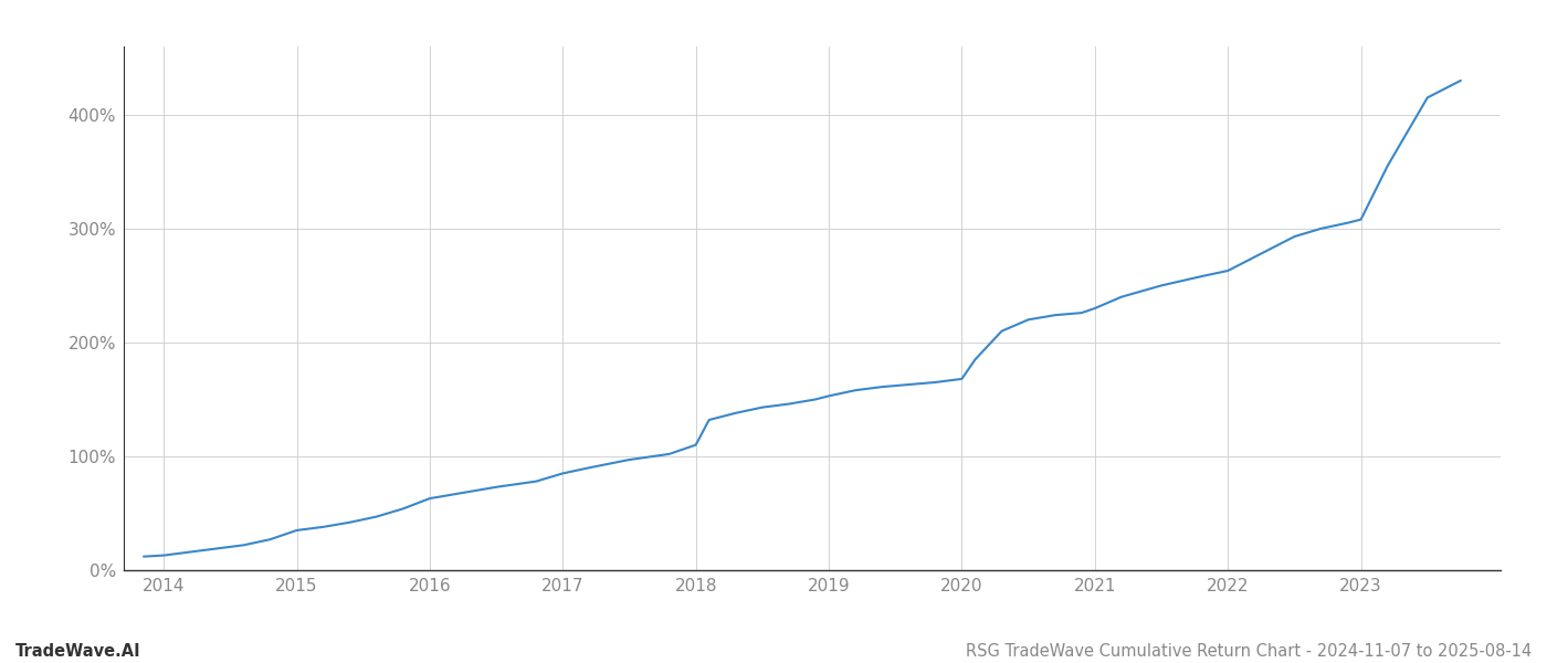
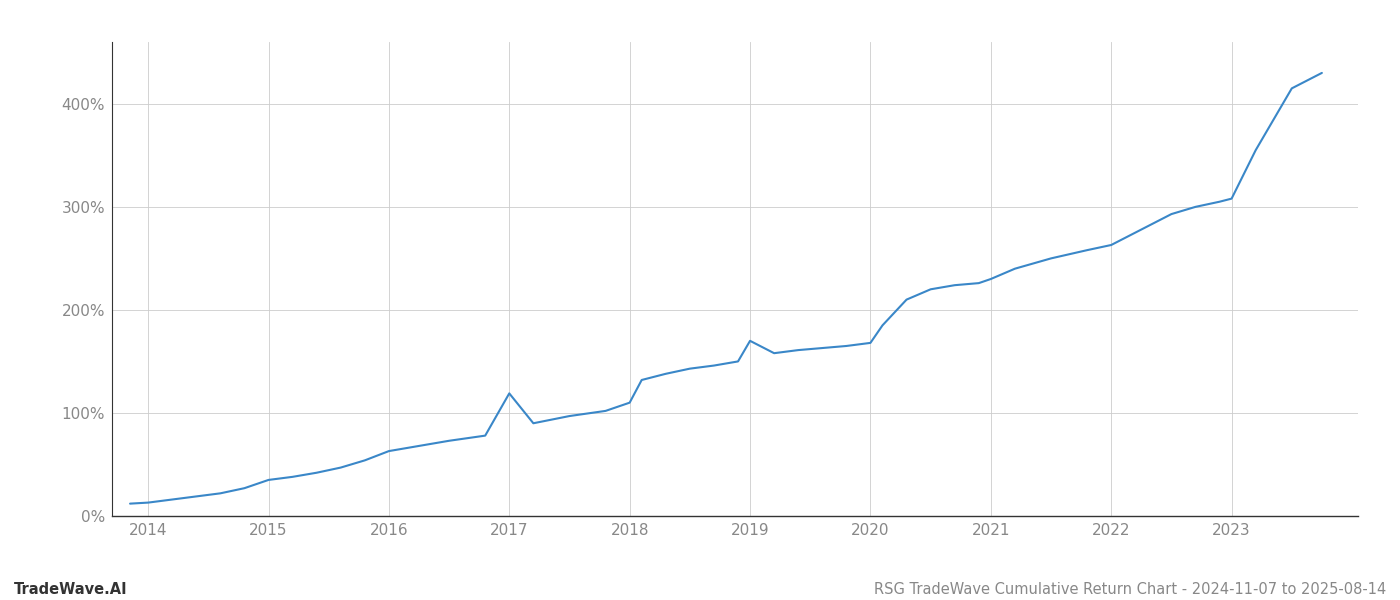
2017: 85% -> 119%
2019: 153% -> 170%
